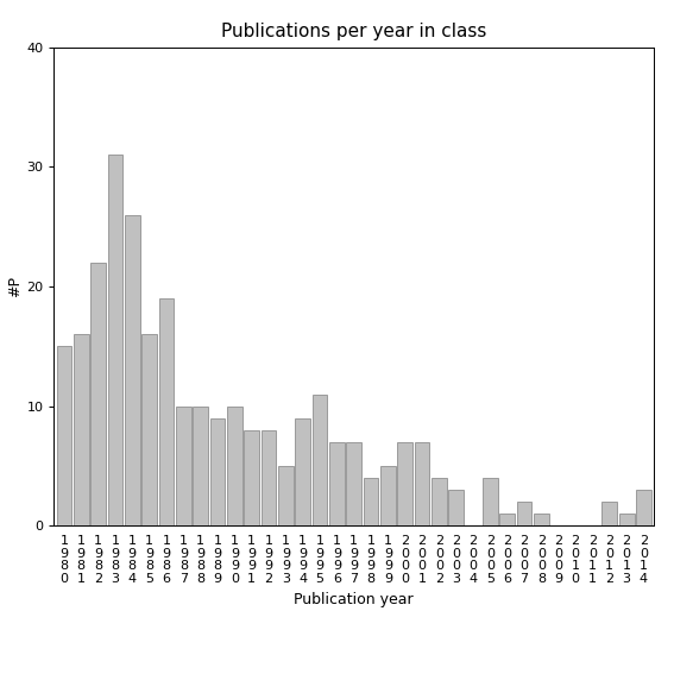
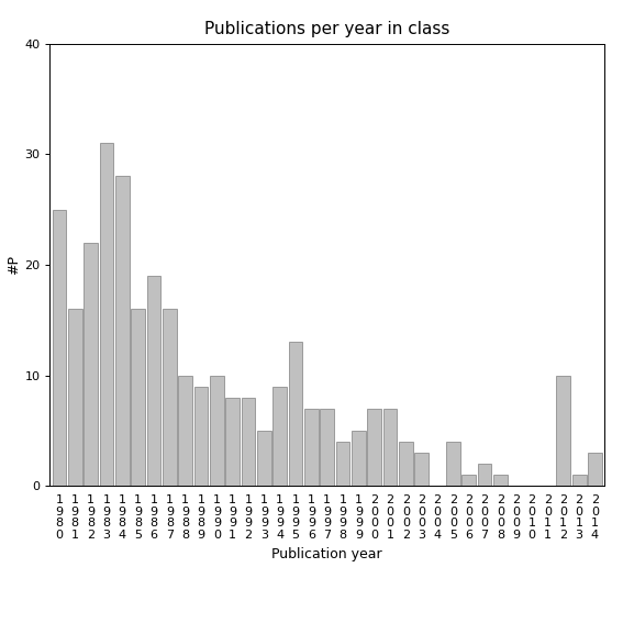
1 9 8 0: 15 -> 25
1 9 8 4: 26 -> 28
1 9 8 7: 10 -> 16
1 9 9 5: 11 -> 13
2 0 1 2: 2 -> 10
